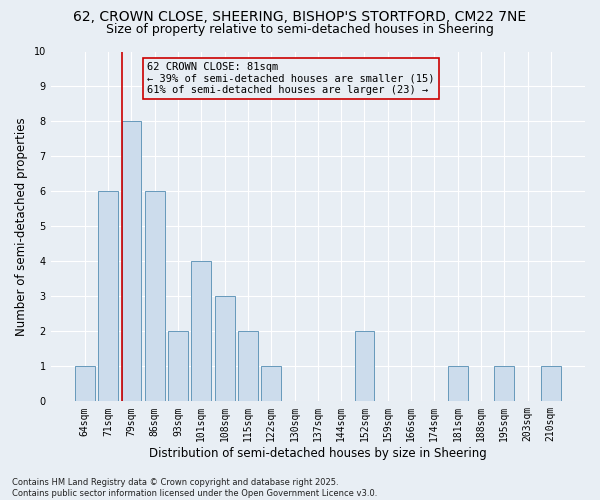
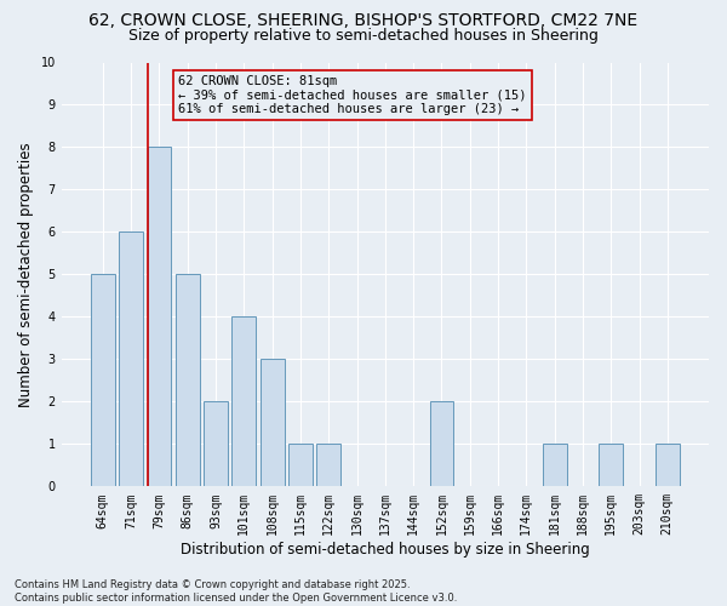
64sqm: 1 -> 5
86sqm: 6 -> 5
115sqm: 2 -> 1
